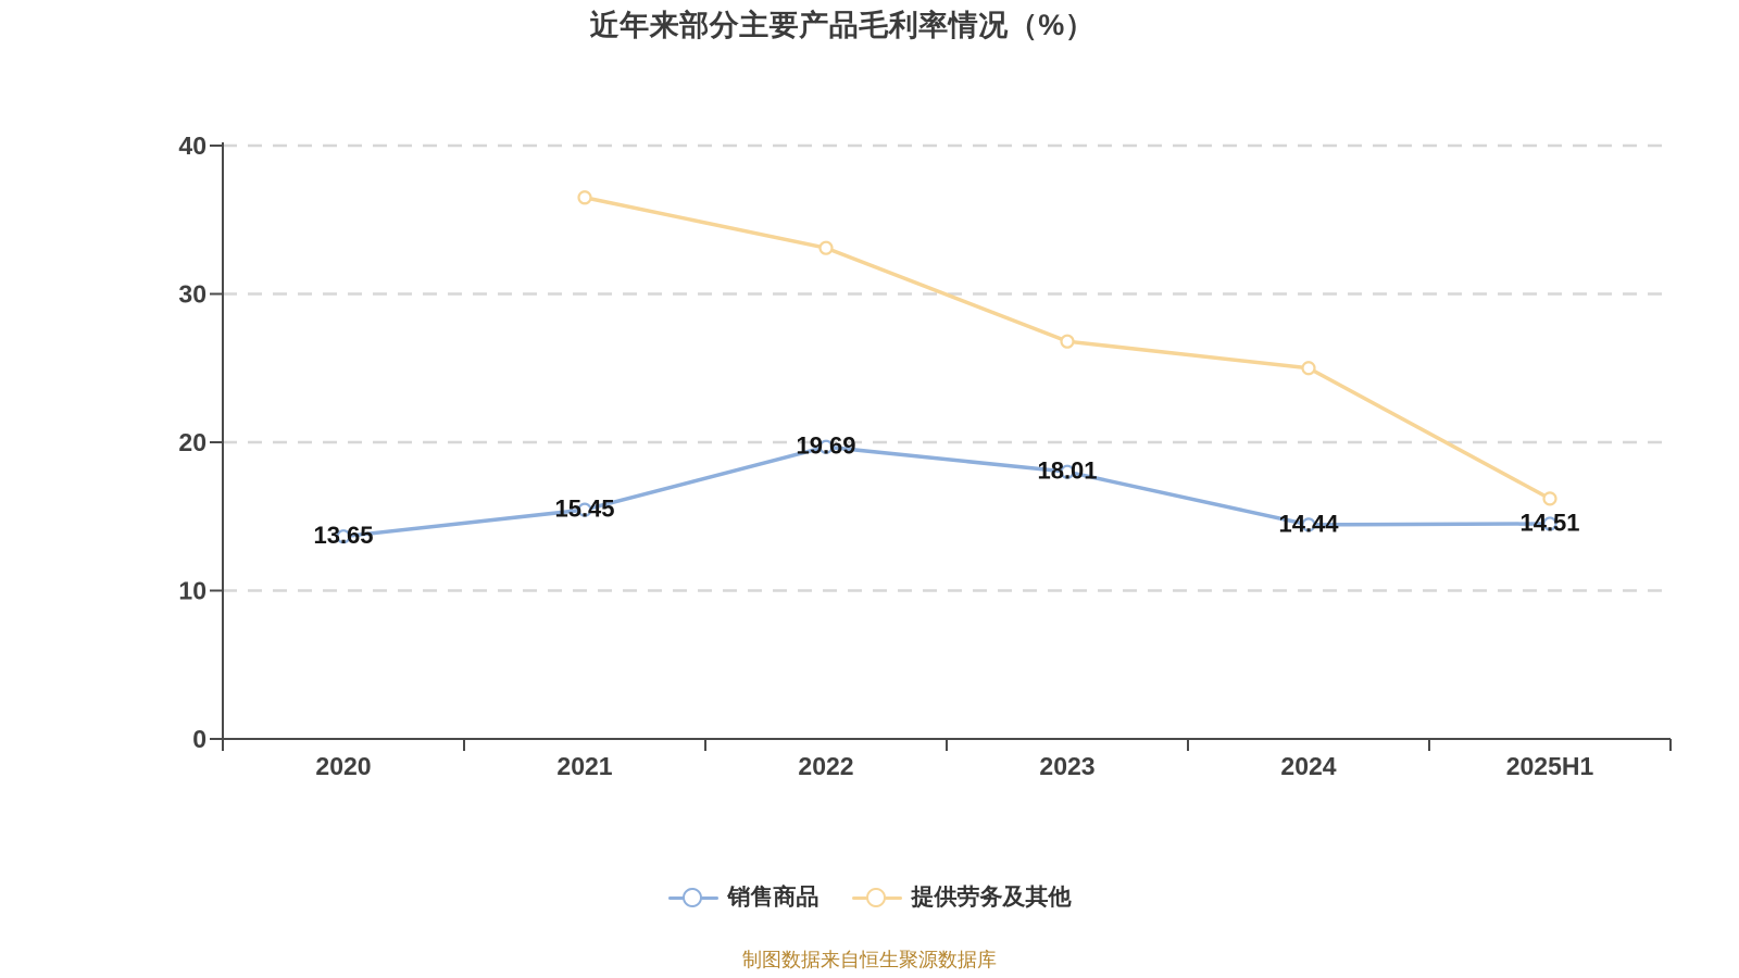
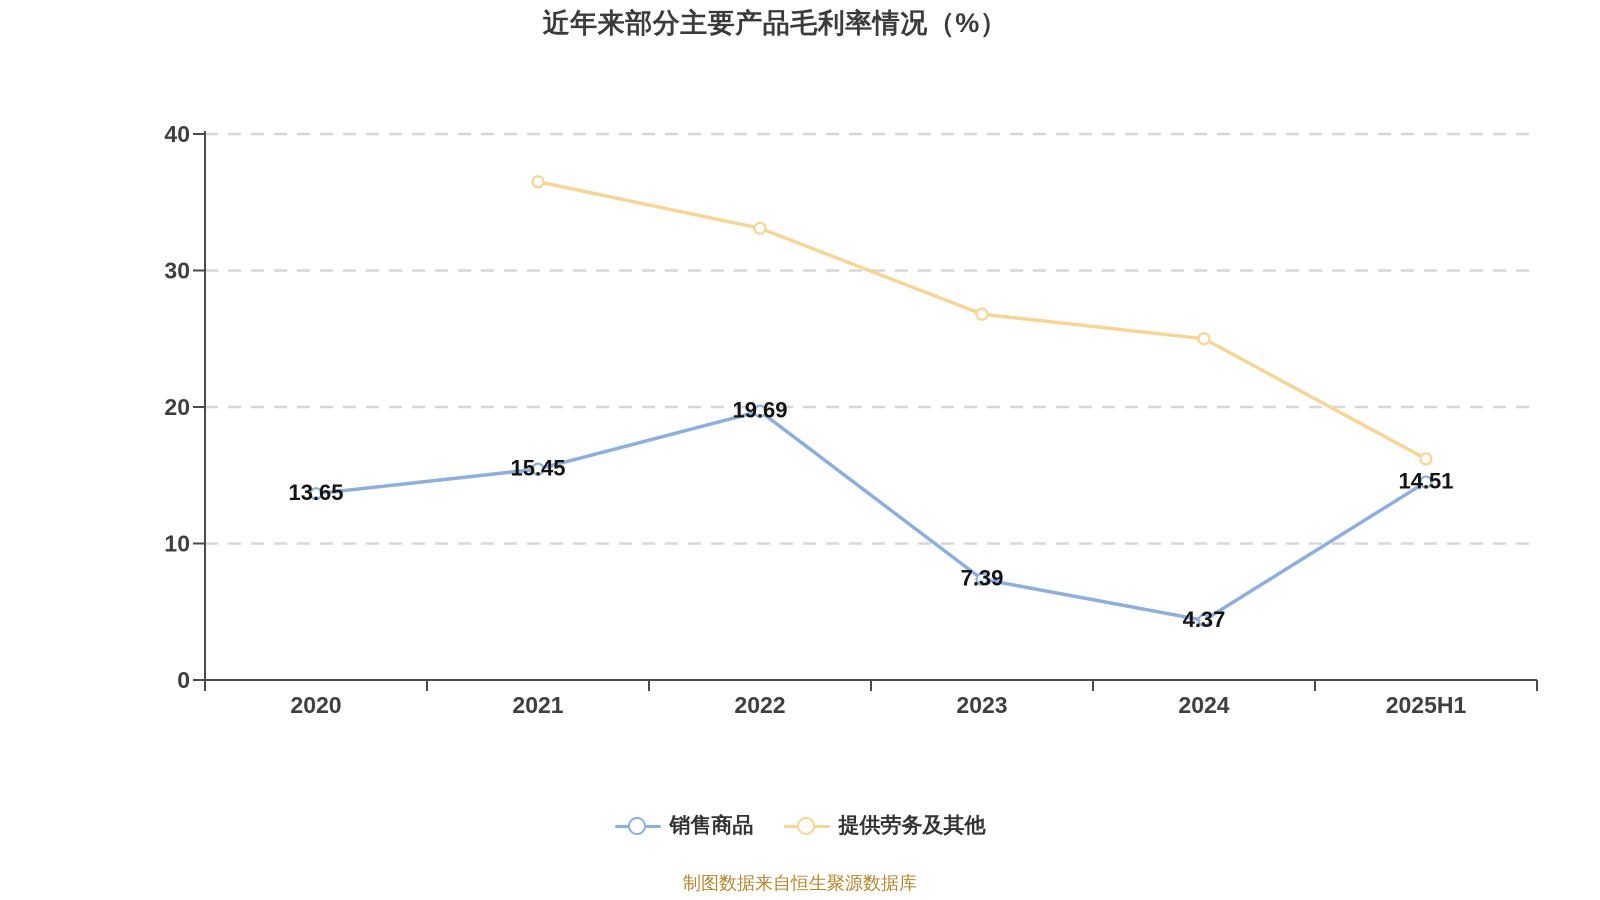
销售商品/2023: 18.01 -> 7.39
销售商品/2024: 14.44 -> 4.37
